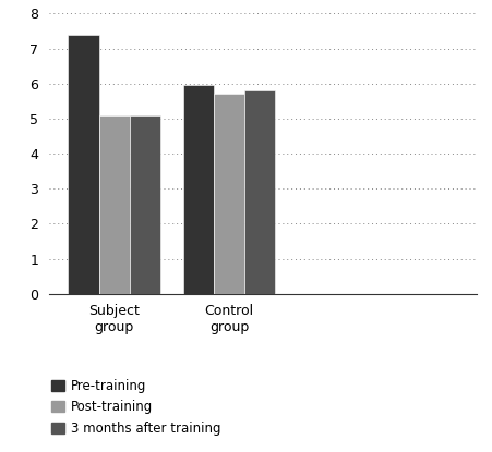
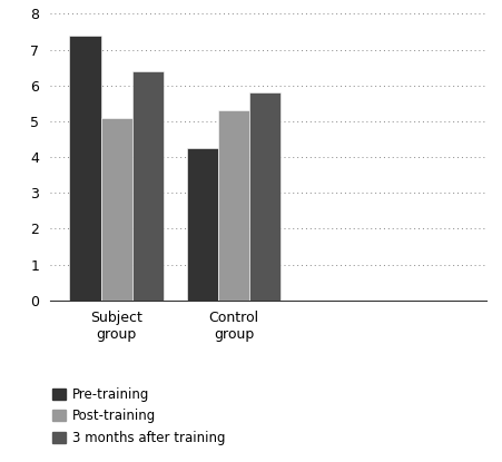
3 months after training/Subject group: 5.1 -> 6.4
Pre-training/Control group: 5.95 -> 4.25
Post-training/Control group: 5.7 -> 5.3
